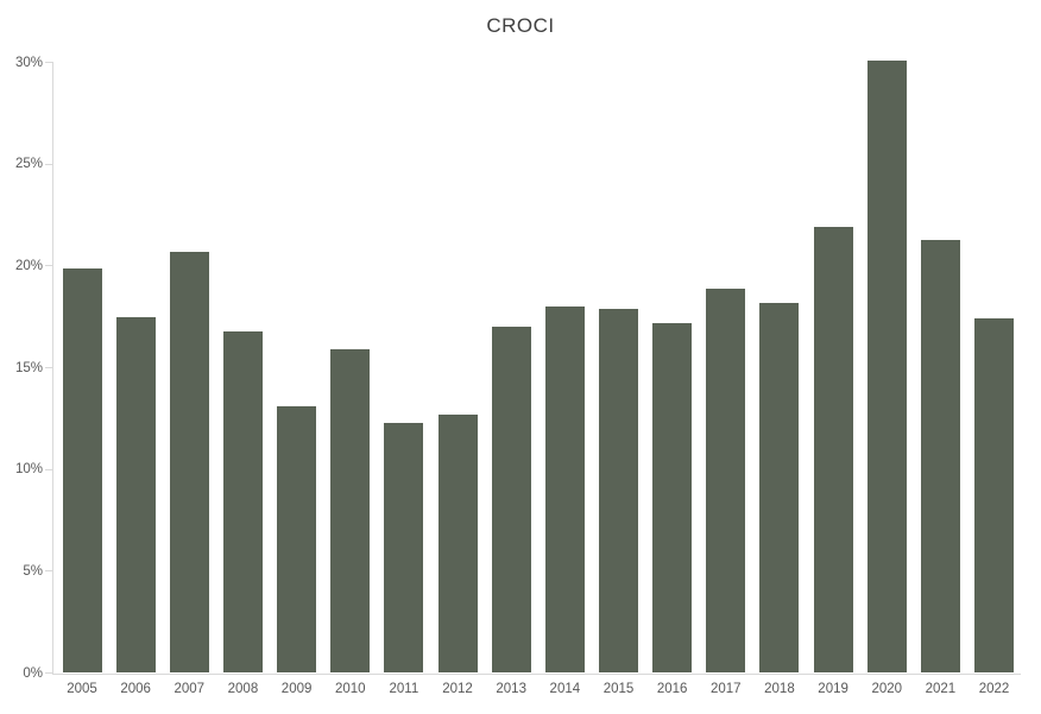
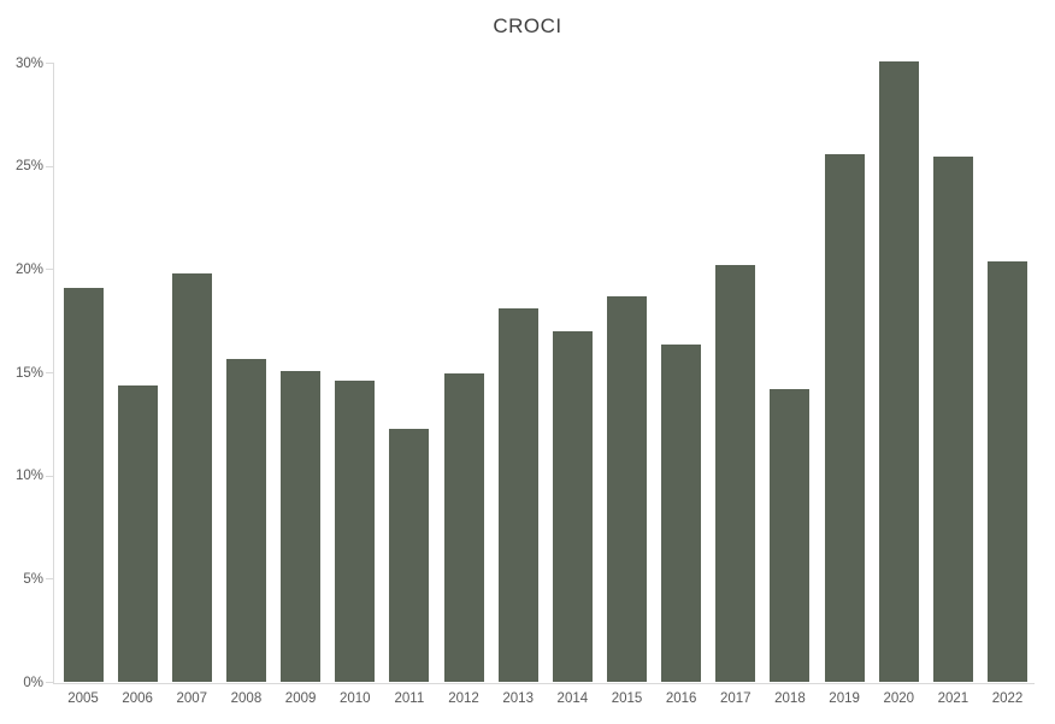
2005: 19.9% -> 19.1%
2006: 17.5% -> 14.4%
2007: 20.7% -> 19.8%
2008: 16.8% -> 15.7%
2009: 13.1% -> 15.1%
2010: 15.9% -> 14.6%
2012: 12.7% -> 15.0%
2013: 17.0% -> 18.1%
2014: 18.0% -> 17.0%
2015: 17.9% -> 18.7%
2016: 17.2% -> 16.4%
2017: 18.9% -> 20.2%
2018: 18.2% -> 14.2%
2019: 21.9% -> 25.6%
2021: 21.3% -> 25.5%
2022: 17.4% -> 20.4%
